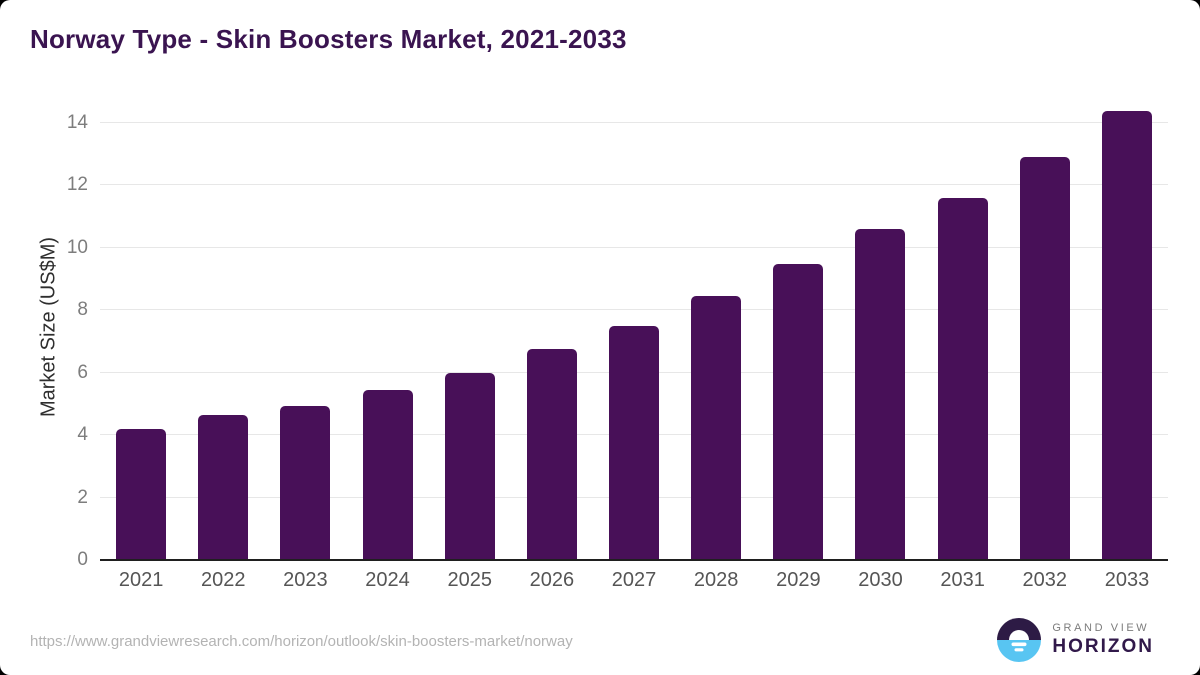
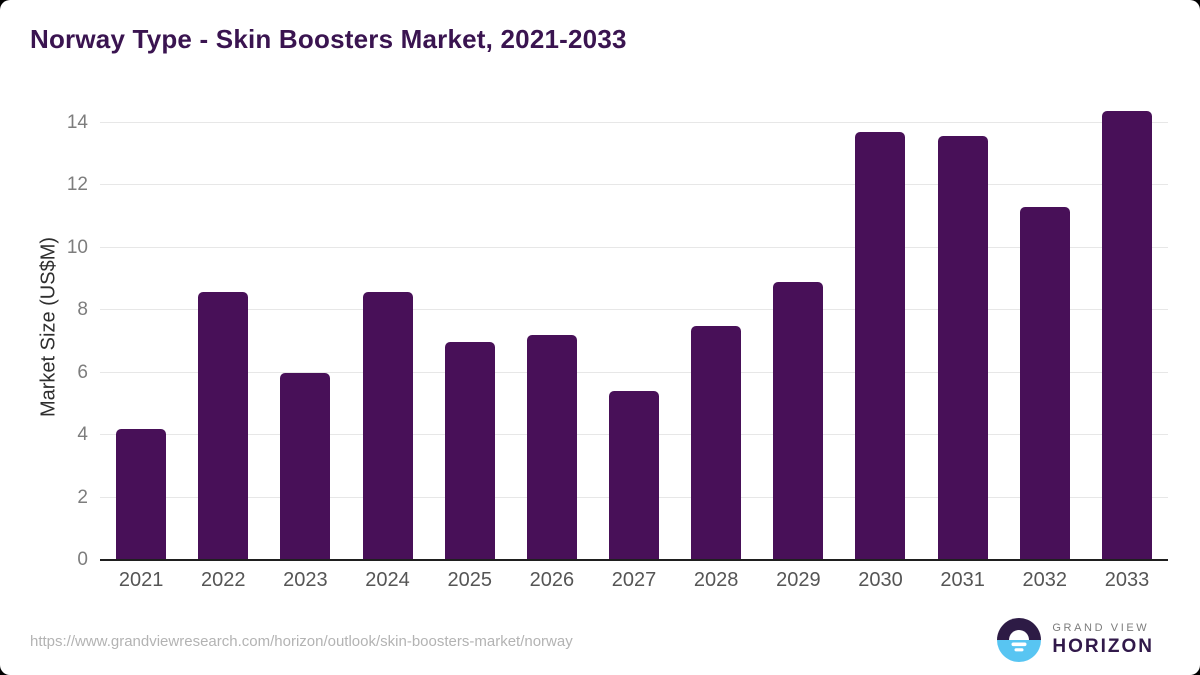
2022: 4.7 -> 8.6
2023: 5.0 -> 6.0
2024: 5.5 -> 8.6
2025: 6.0 -> 7.0
2026: 6.8 -> 7.2
2027: 7.5 -> 5.4
2028: 8.4 -> 7.5
2029: 9.5 -> 8.9
2030: 10.6 -> 13.7
2031: 11.6 -> 13.6
2032: 12.9 -> 11.3
